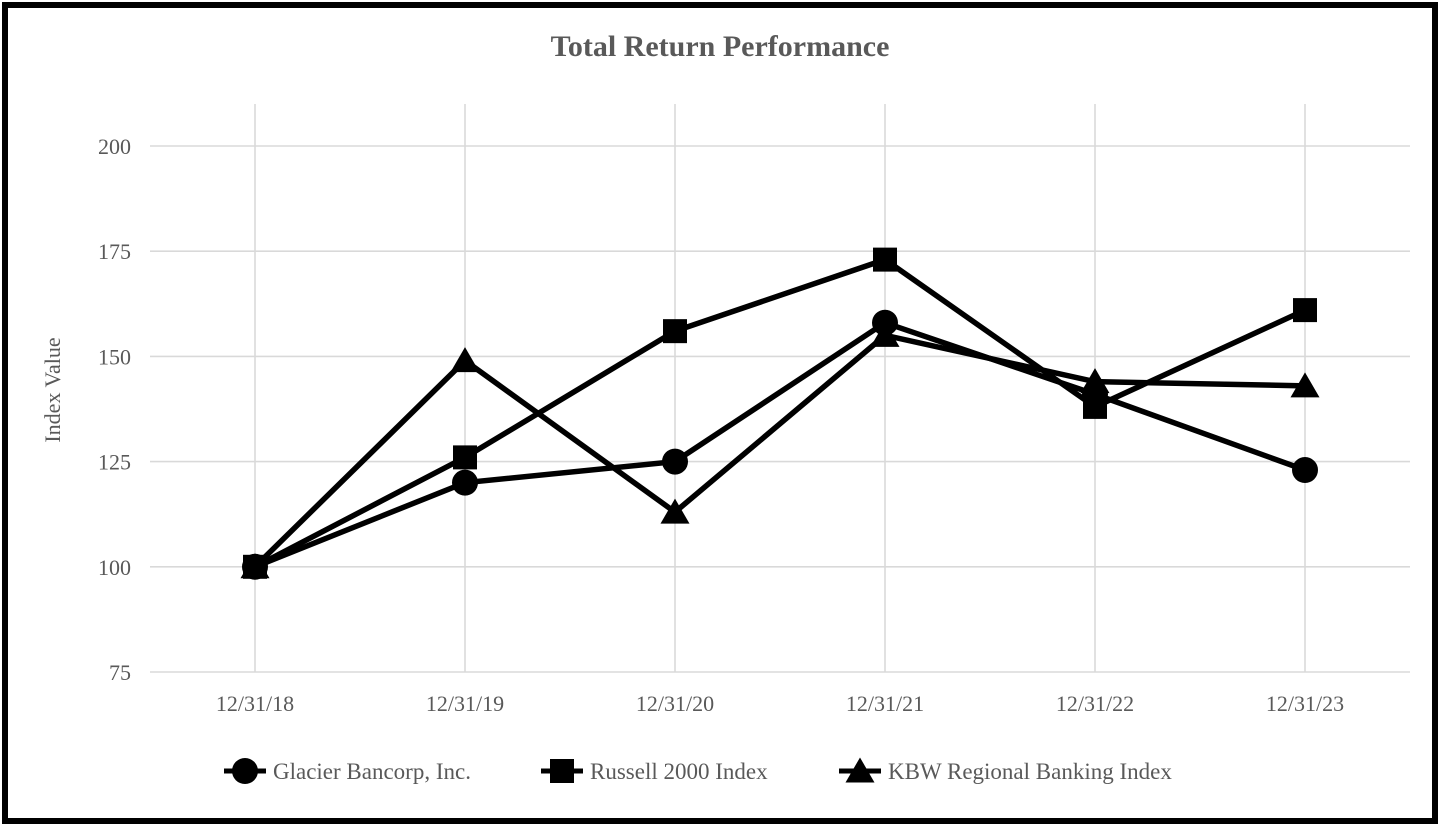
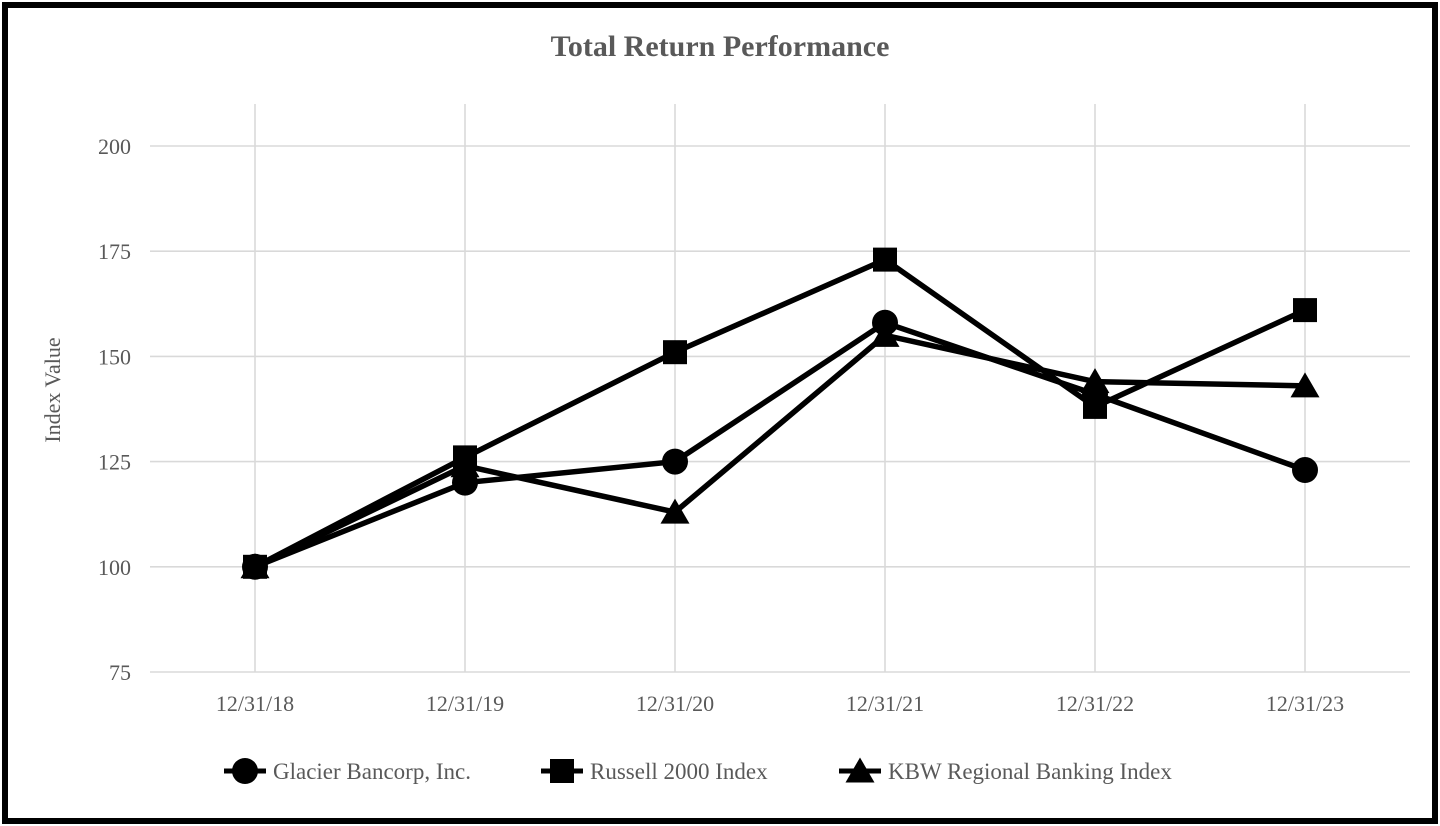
KBW Regional Banking Index/12/31/19: 149 -> 124
Russell 2000 Index/12/31/20: 156 -> 151
